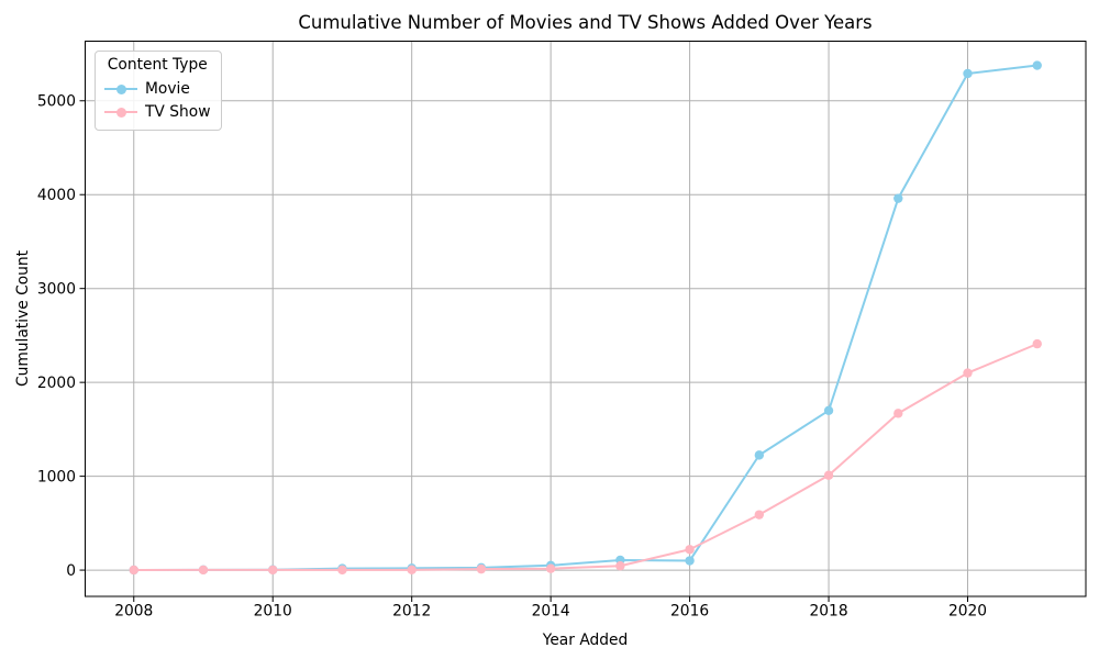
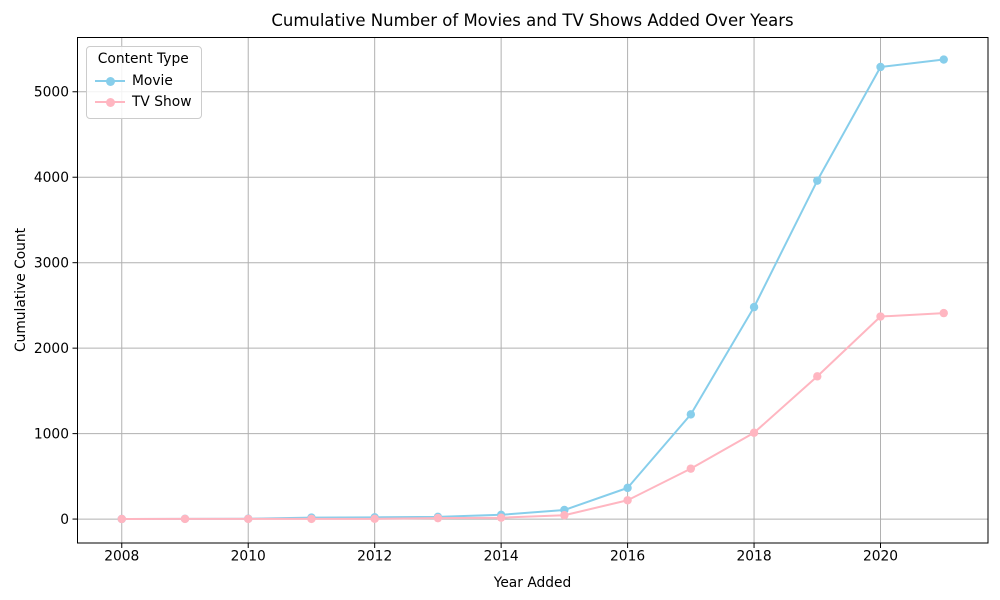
Movie/2016: 100 -> 400
Movie/2018: 1700 -> 2500
TV Show/2020: 2100 -> 2400
